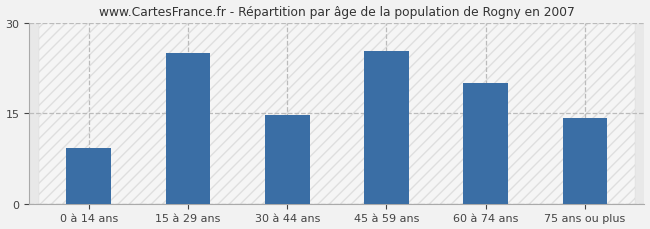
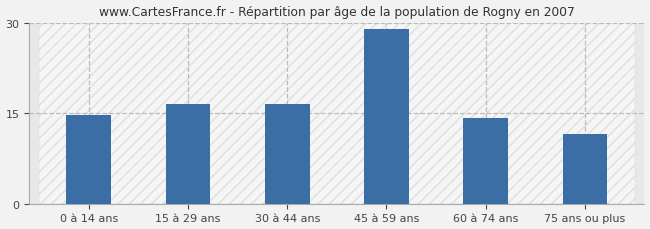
0 à 14 ans: 9.2 -> 14.7
15 à 29 ans: 25.0 -> 16.6
30 à 44 ans: 14.8 -> 16.5
45 à 59 ans: 25.4 -> 29.0
60 à 74 ans: 20.0 -> 14.3
75 ans ou plus: 14.2 -> 11.5
